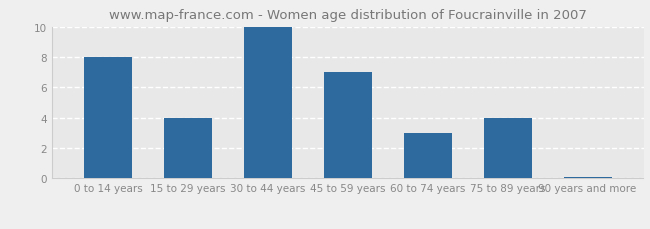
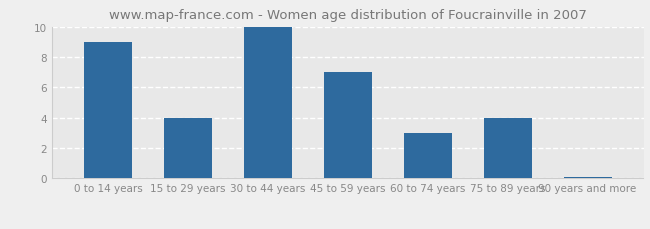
0 to 14 years: 8.0 -> 9.0
